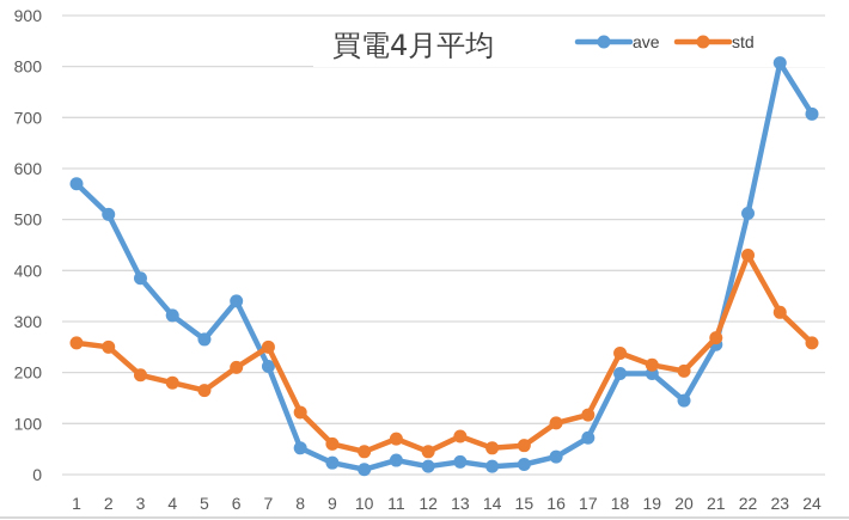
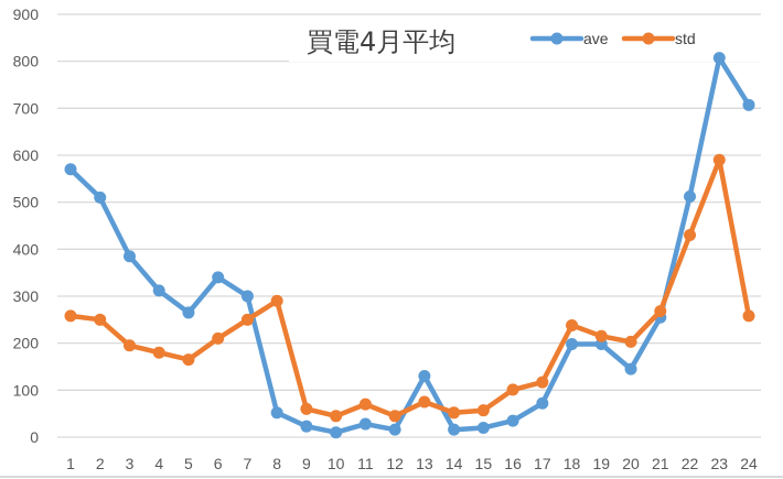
ave/7: 210 -> 300
std/8: 120 -> 290
ave/13: 20 -> 130
std/23: 320 -> 590
